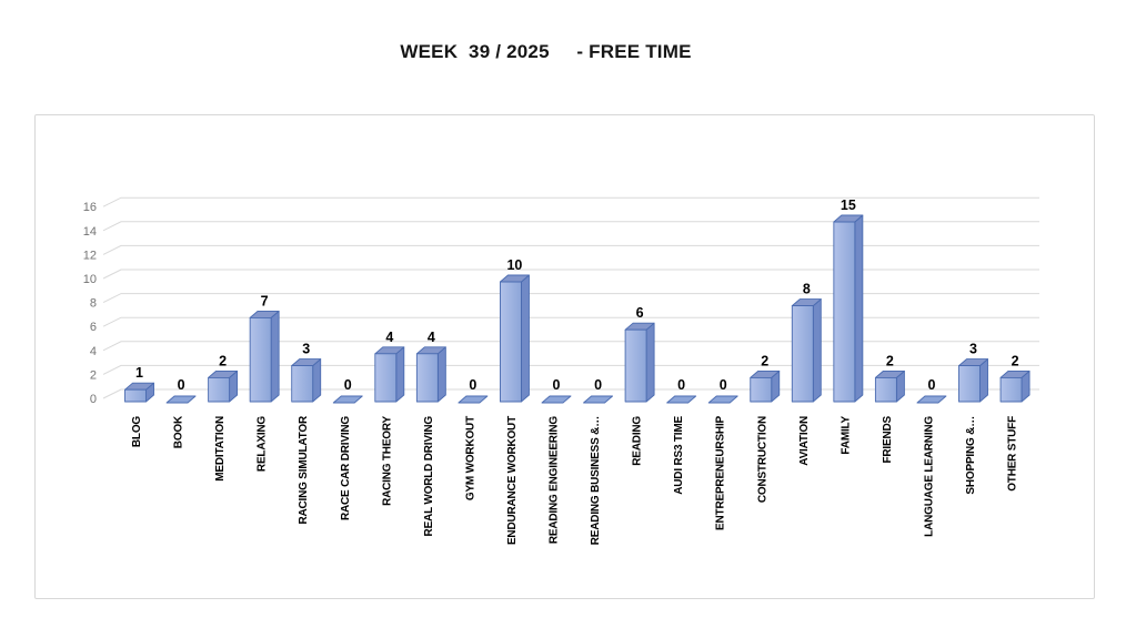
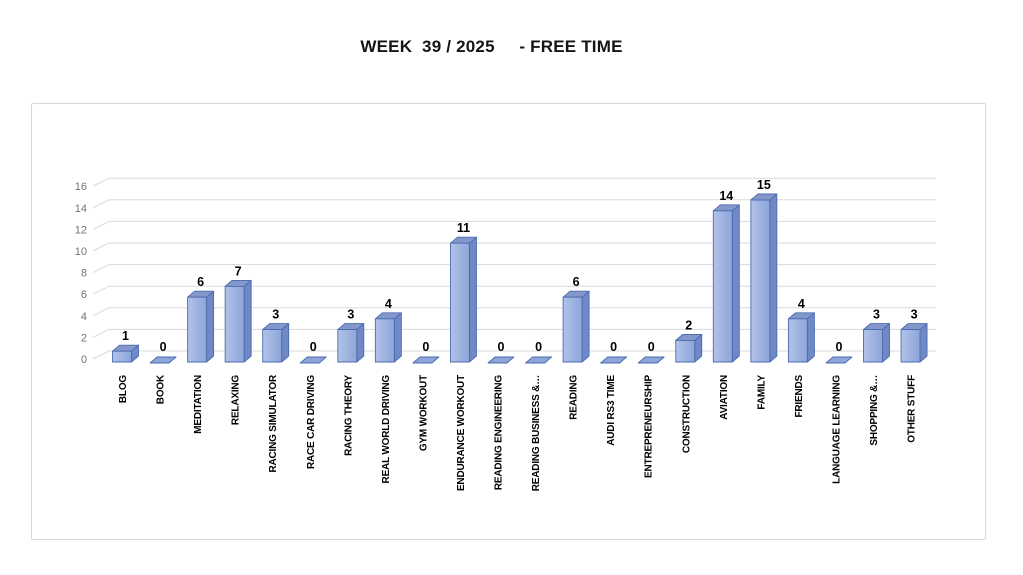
MEDITATION: 2 -> 6
RACING THEORY: 4 -> 3
ENDURANCE WORKOUT: 10 -> 11
AVIATION: 8 -> 14
FRIENDS: 2 -> 4
OTHER STUFF: 2 -> 3
